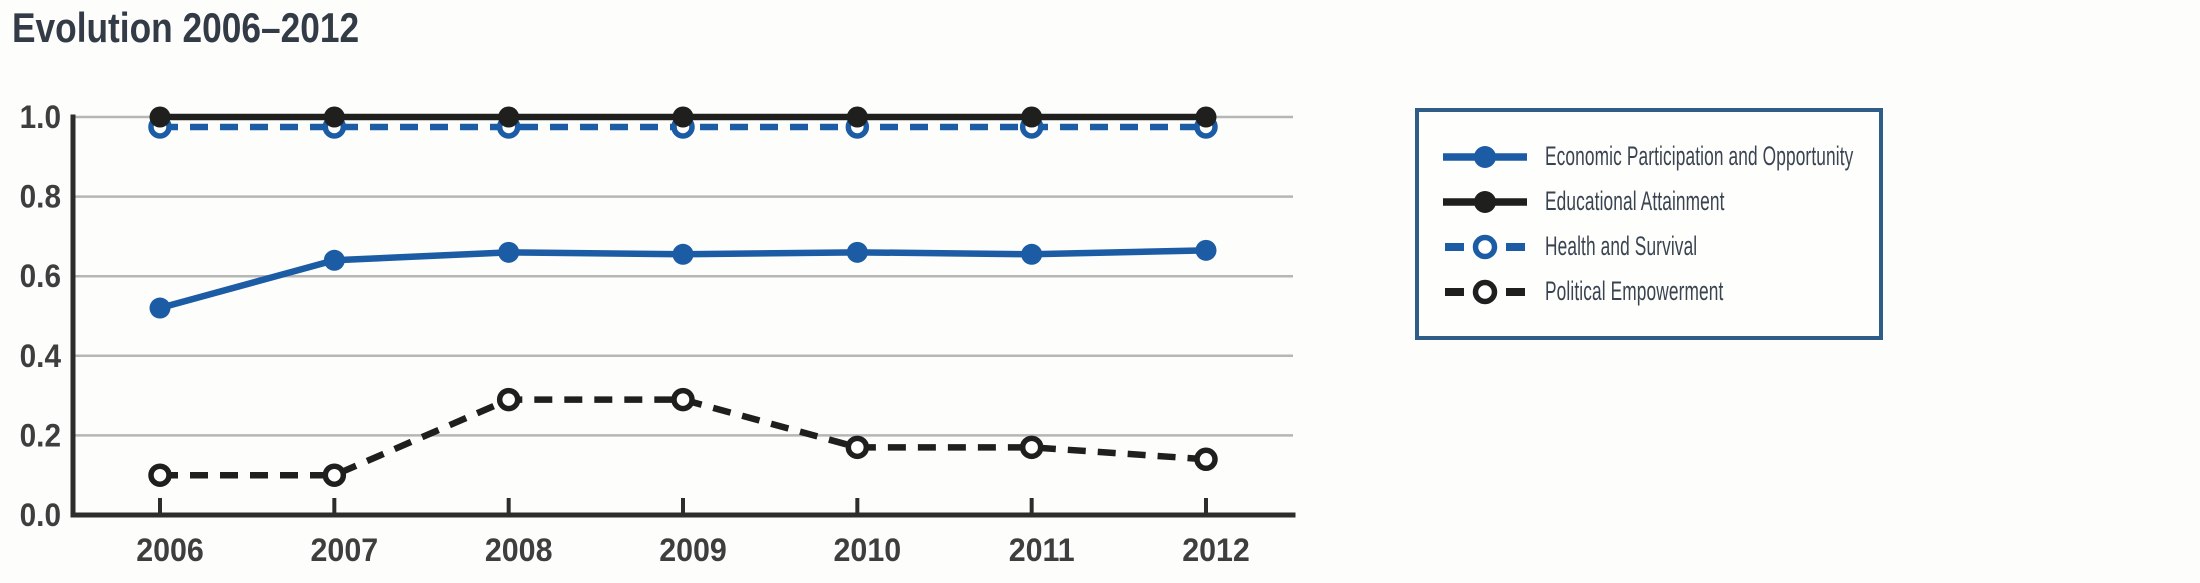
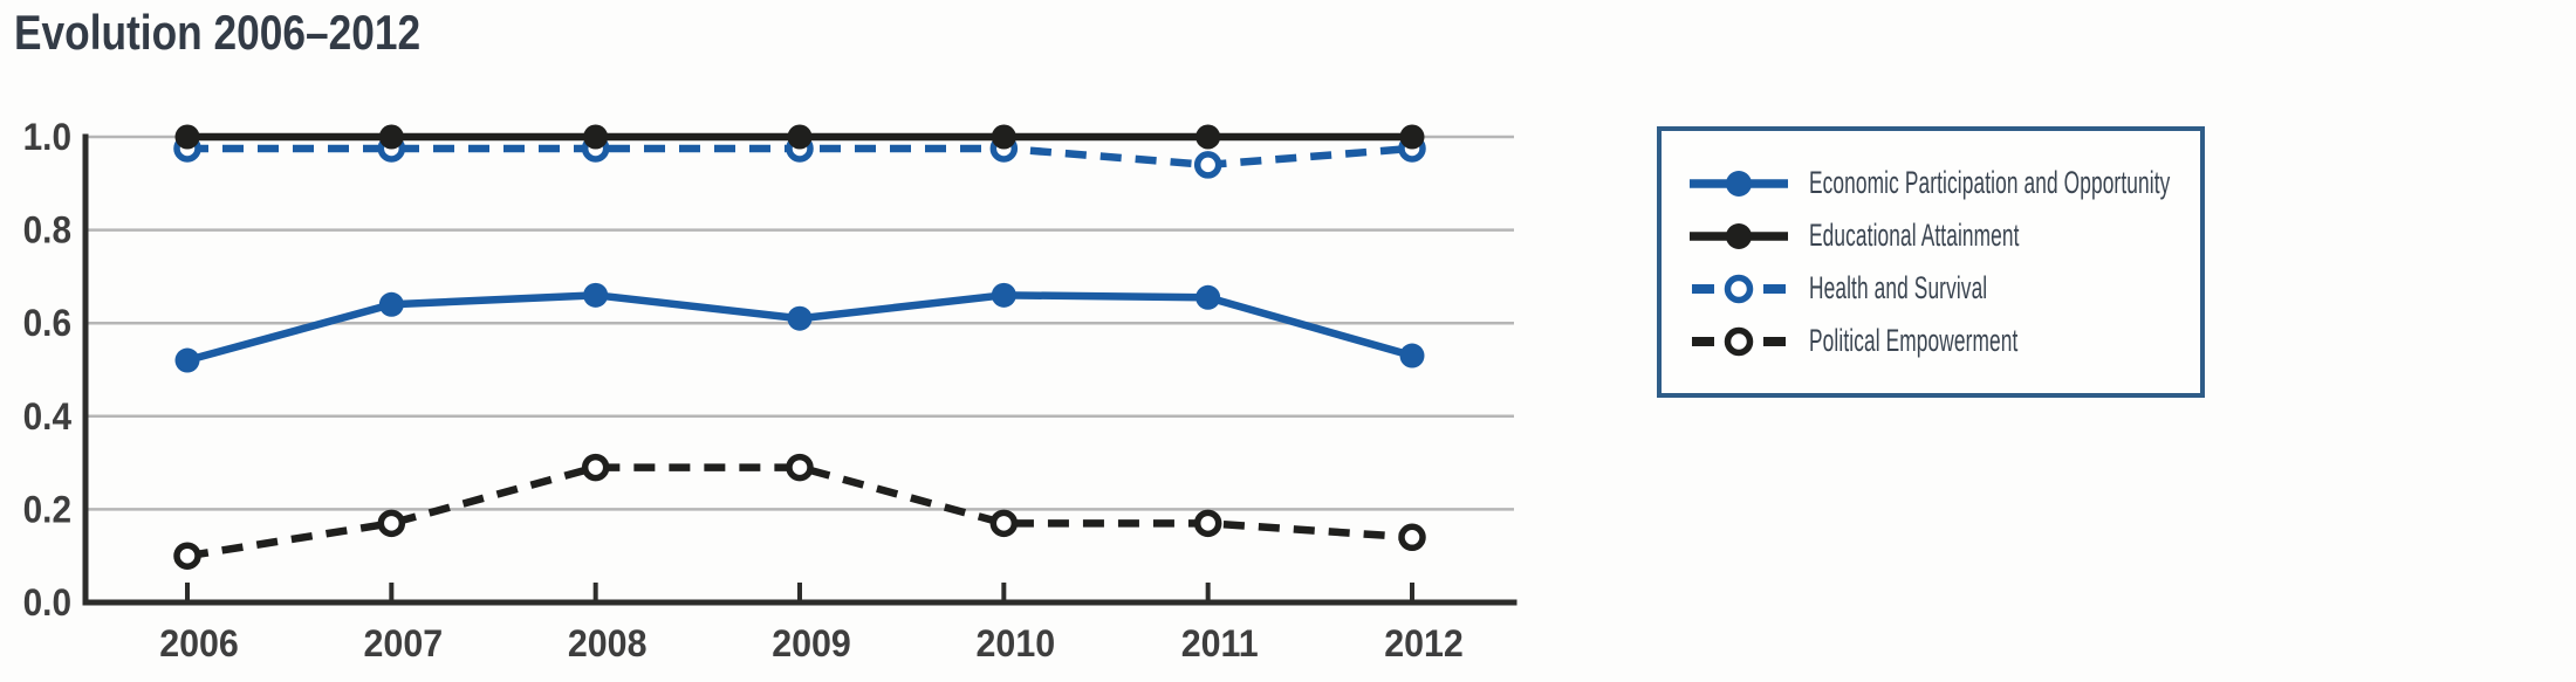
Political Empowerment/2007: 0.10 -> 0.17
Economic Participation and Opportunity/2009: 0.66 -> 0.61
Health and Survival/2011: 0.97 -> 0.94
Economic Participation and Opportunity/2012: 0.67 -> 0.53
